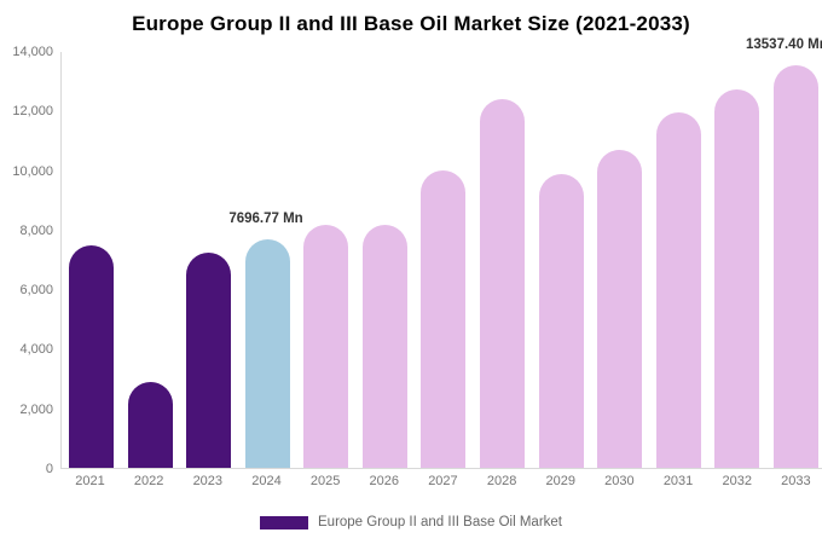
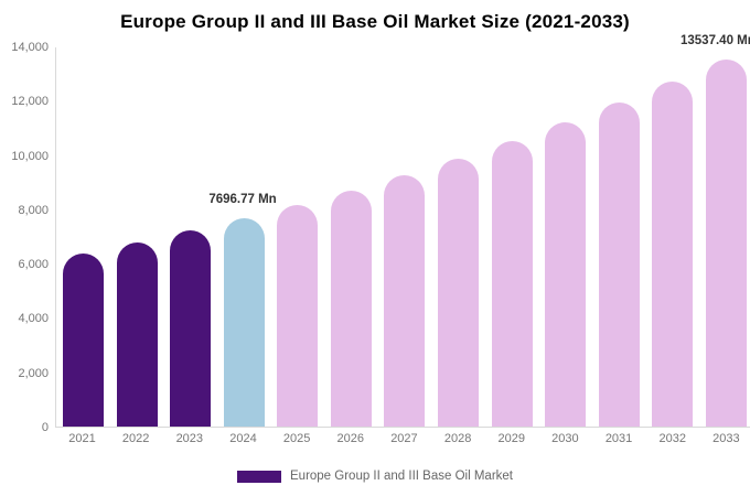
2021: 7500 -> 6400
2022: 2900 -> 6800
2026: 8200 -> 8700
2027: 10000 -> 9300
2028: 12400 -> 9900
2029: 9900 -> 10500
2030: 10700 -> 11200
